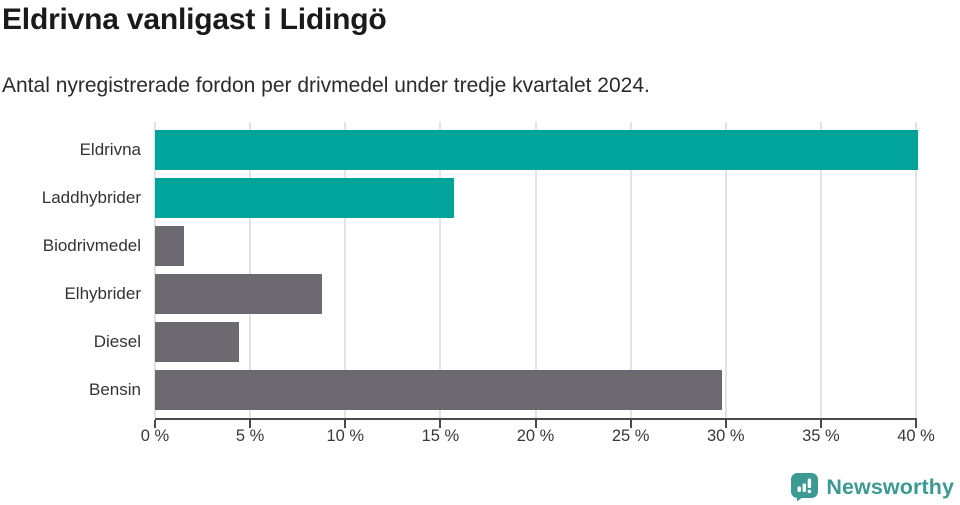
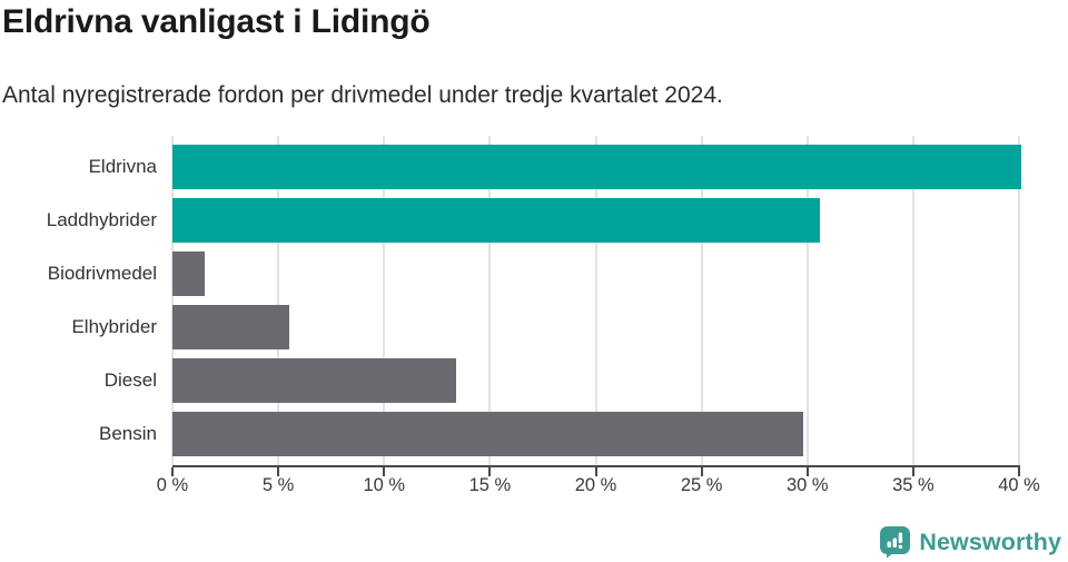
Laddhybrider: 15.7% -> 30.6%
Elhybrider: 8.8% -> 5.5%
Diesel: 4.4% -> 13.4%
